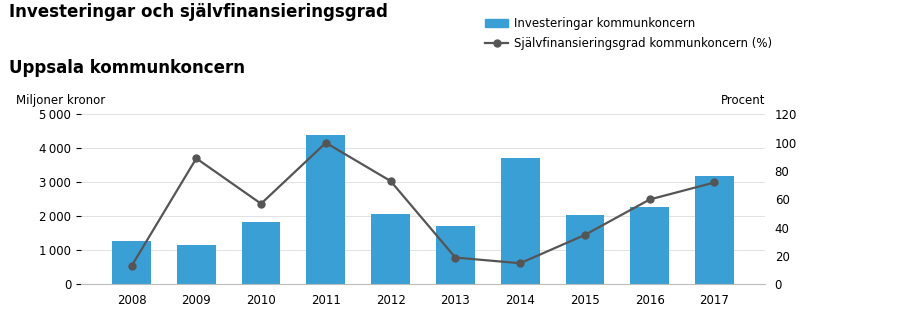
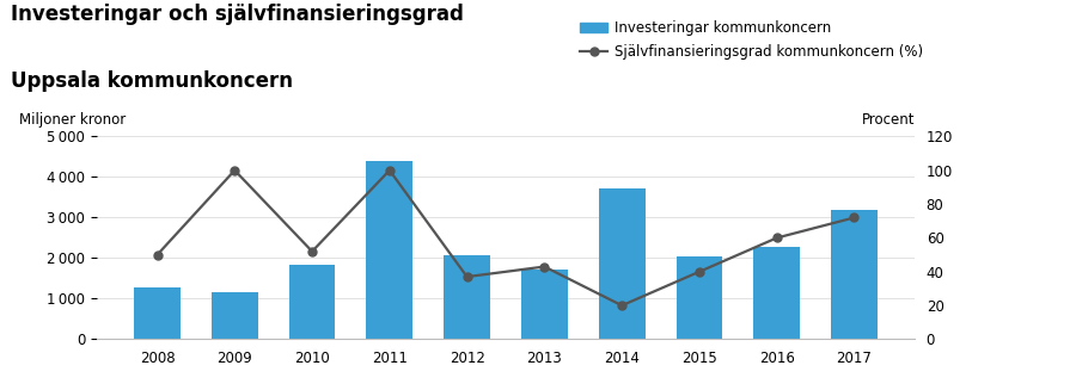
Självfinansieringsgrad kommunkoncern (%)/2008: 13 -> 50
Självfinansieringsgrad kommunkoncern (%)/2009: 89 -> 100
Självfinansieringsgrad kommunkoncern (%)/2010: 57 -> 52
Självfinansieringsgrad kommunkoncern (%)/2012: 73 -> 37
Självfinansieringsgrad kommunkoncern (%)/2013: 19 -> 43
Självfinansieringsgrad kommunkoncern (%)/2014: 15 -> 20
Självfinansieringsgrad kommunkoncern (%)/2015: 35 -> 40
